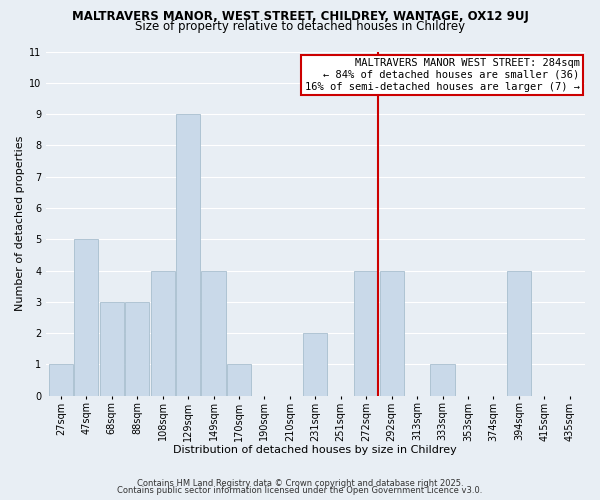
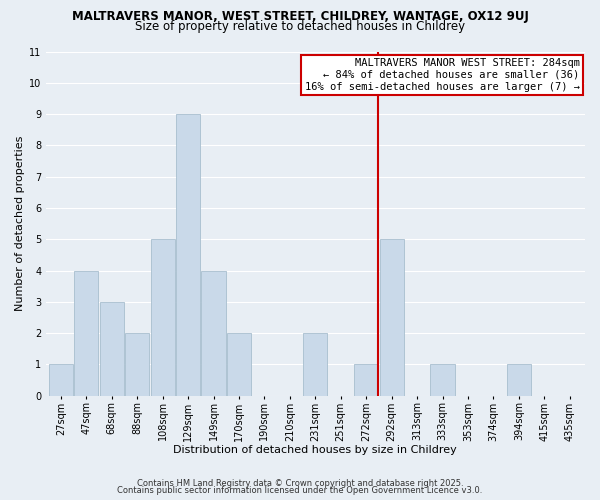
47sqm: 5 -> 4
88sqm: 3 -> 2
108sqm: 4 -> 5
170sqm: 1 -> 2
272sqm: 4 -> 1
292sqm: 4 -> 5
394sqm: 4 -> 1
